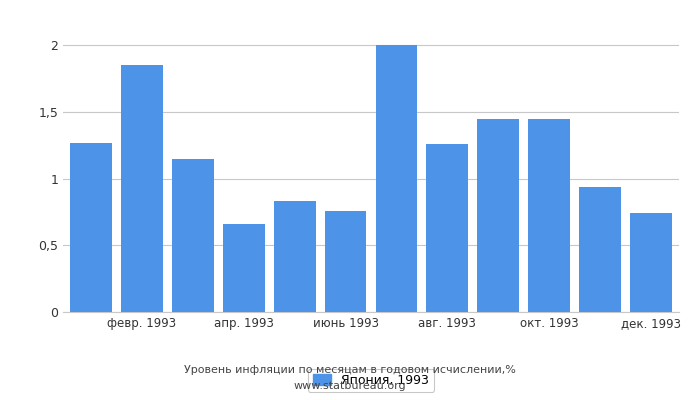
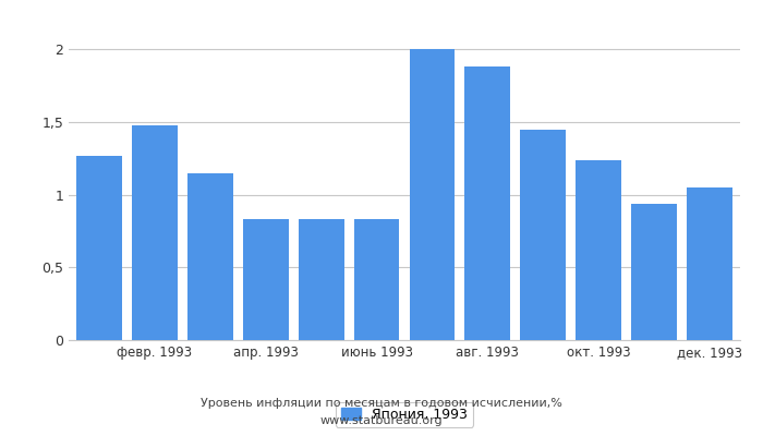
февр. 1993: 1,85 -> 1,48
апр. 1993: 0,66 -> 0,83
июнь 1993: 0,76 -> 0,83
авг. 1993: 1,26 -> 1,88
окт. 1993: 1,45 -> 1,24
дек. 1993: 0,74 -> 1,05
